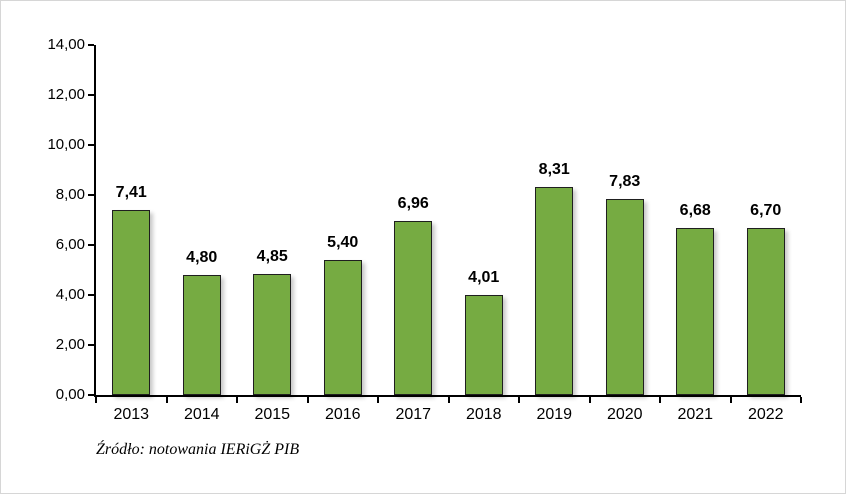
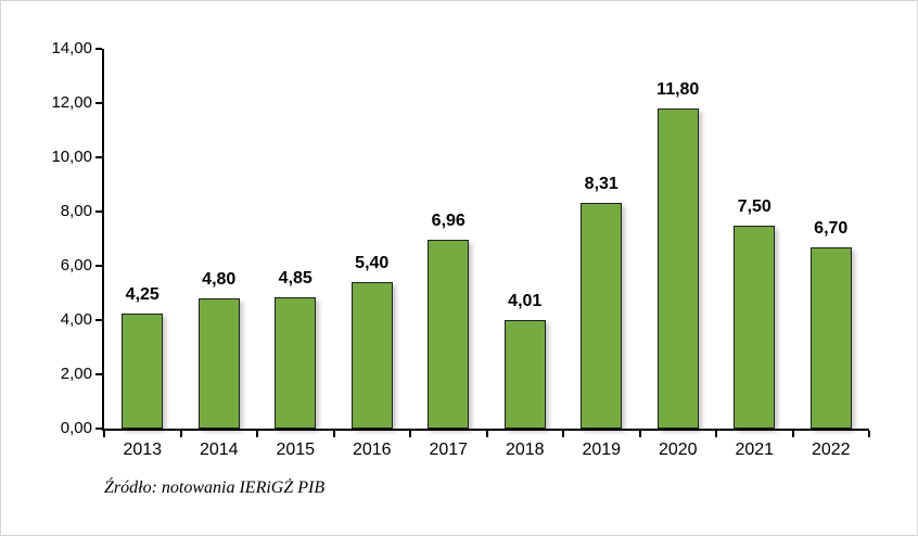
2013: 7,41 -> 4,25
2020: 7,83 -> 11,80
2021: 6,68 -> 7,50
